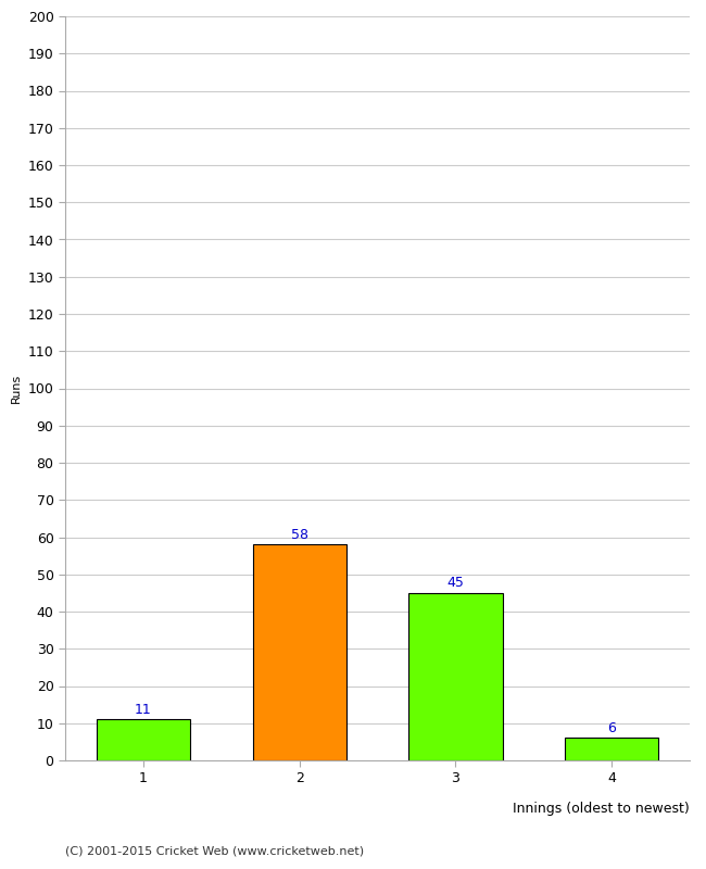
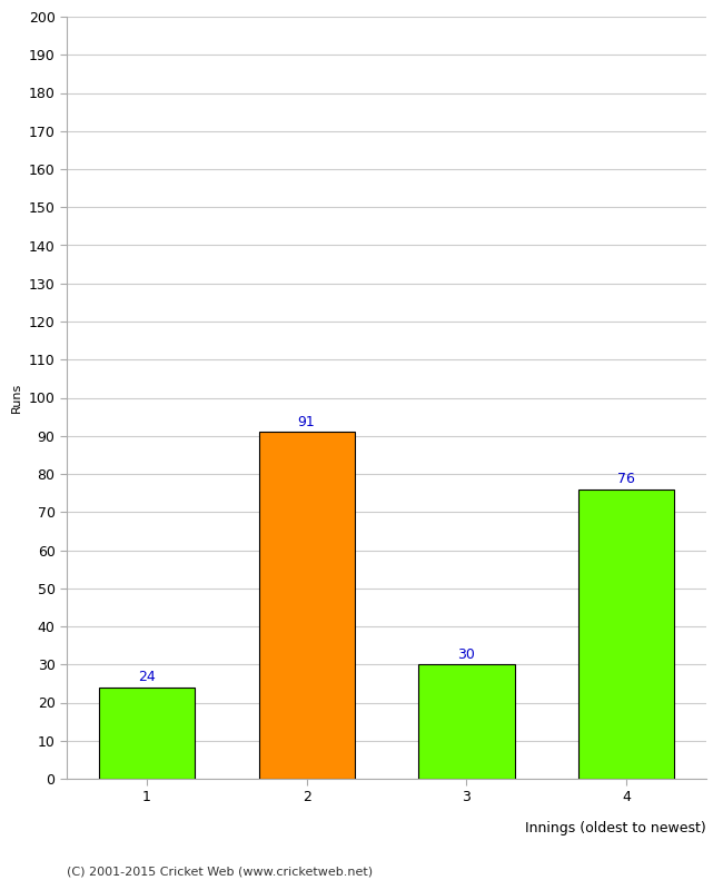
1: 11 -> 24
2: 58 -> 91
3: 45 -> 30
4: 6 -> 76
